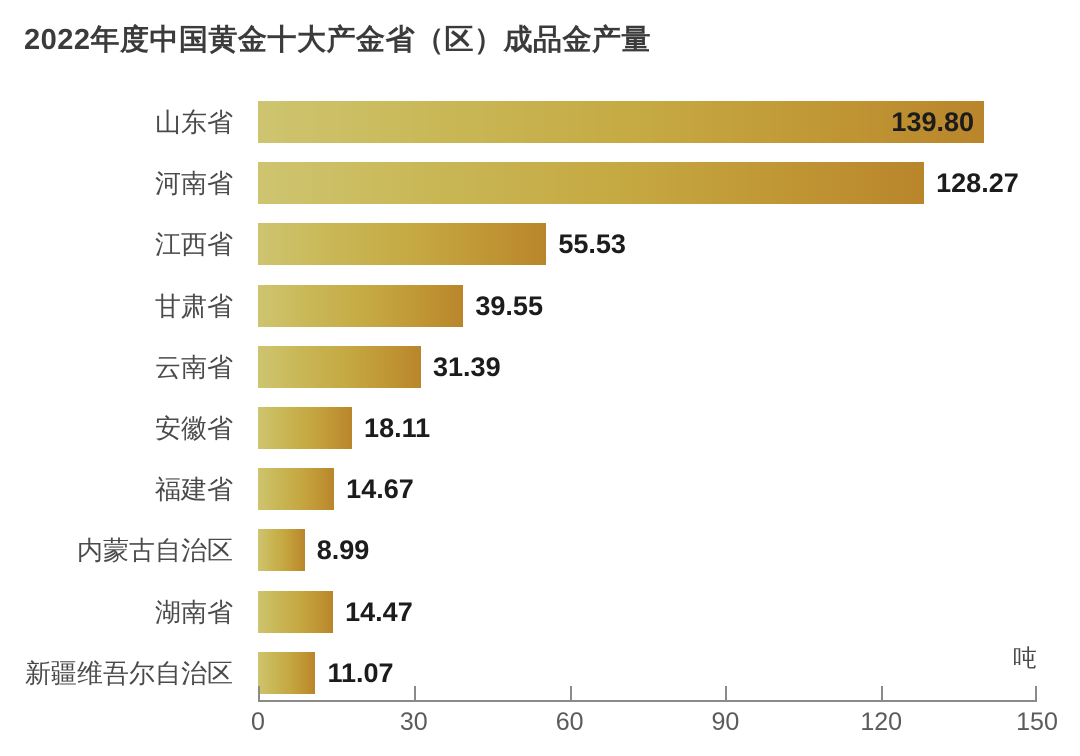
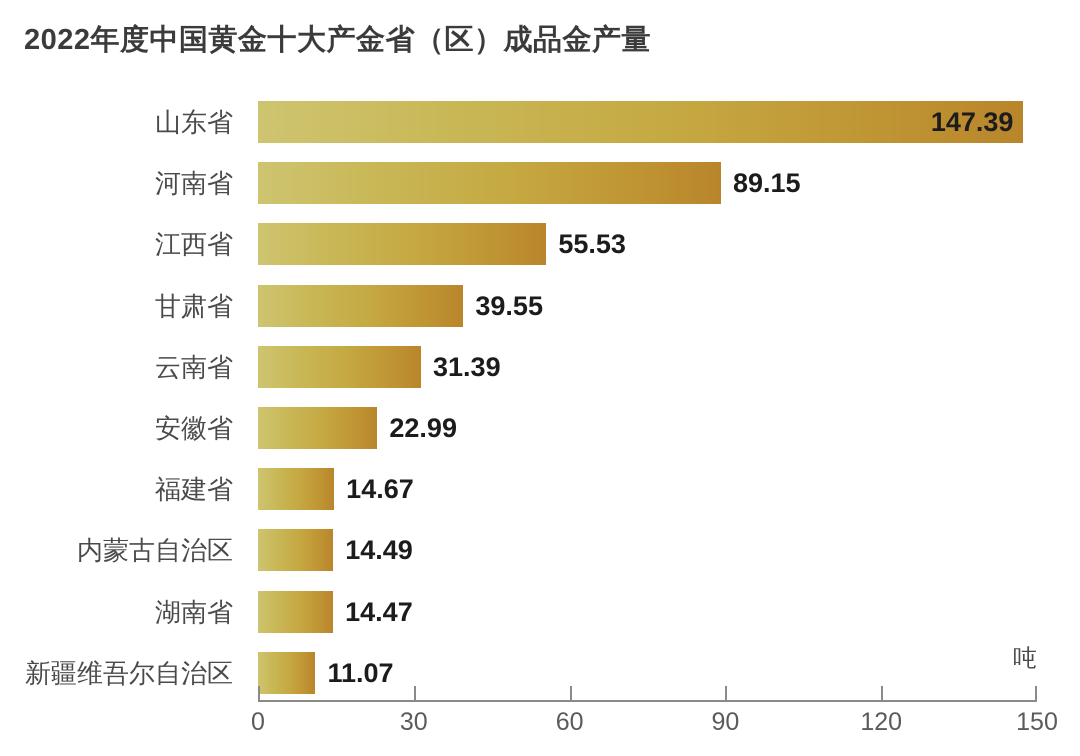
山东省: 139.80 -> 147.39
河南省: 128.27 -> 89.15
安徽省: 18.11 -> 22.99
内蒙古自治区: 8.99 -> 14.49
